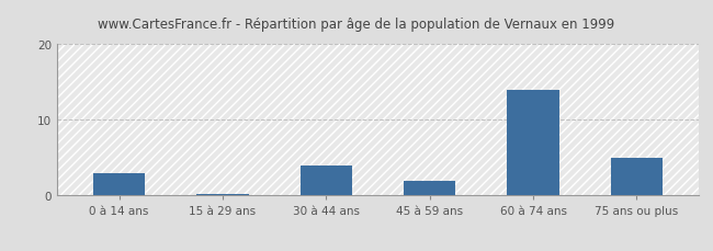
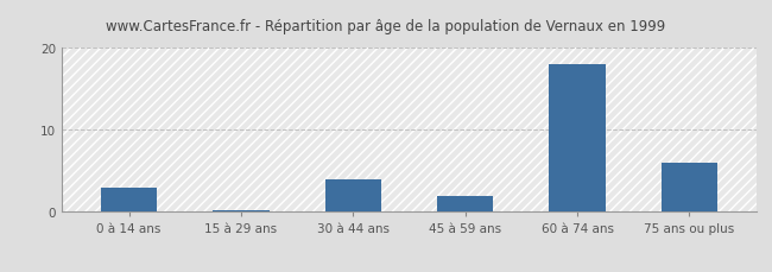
60 à 74 ans: 14.0 -> 18.0
75 ans ou plus: 5.0 -> 6.0
